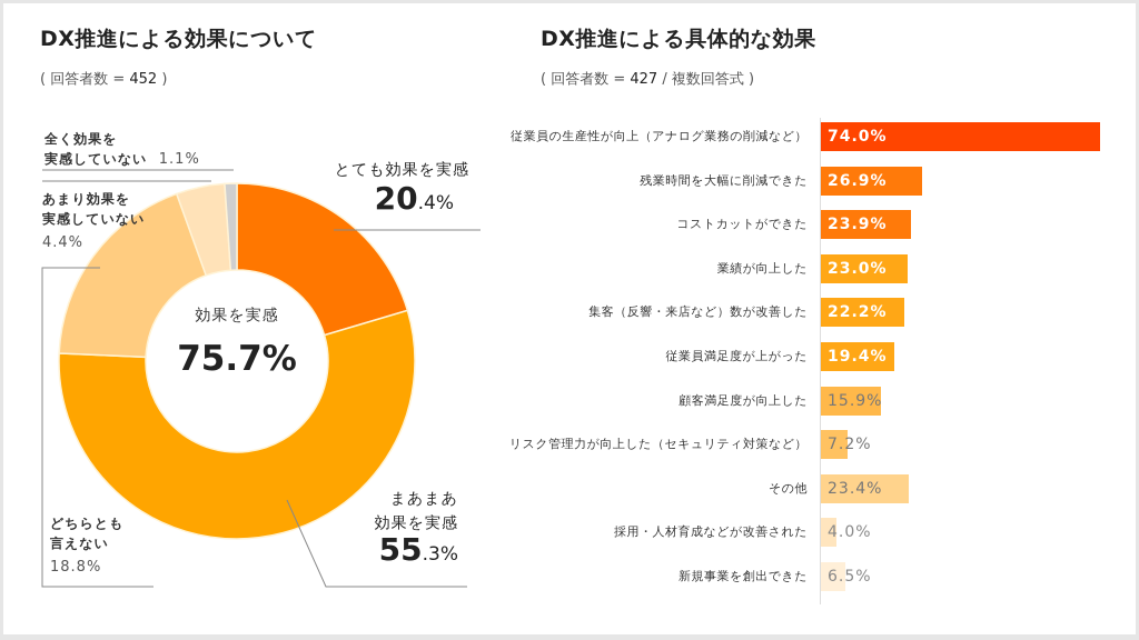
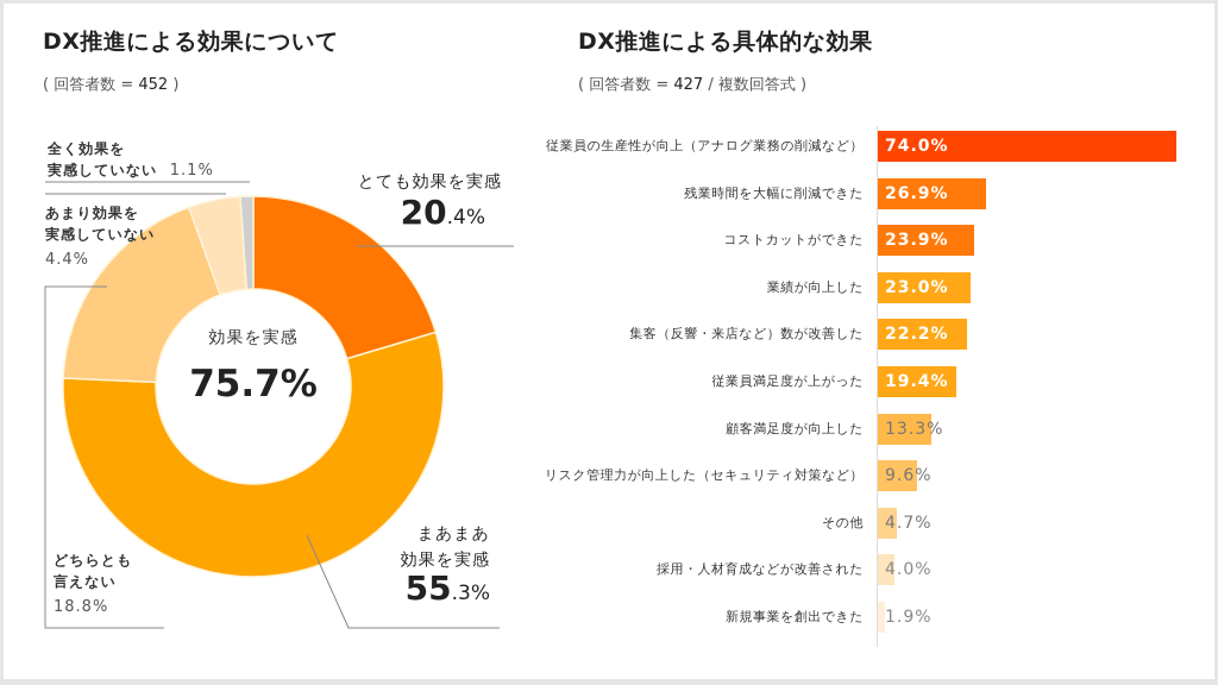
DX推進による具体的な効果/顧客満足度が向上した: 15.9% -> 13.3%
DX推進による具体的な効果/リスク管理力が向上した（セキュリティ対策など）: 7.2% -> 9.6%
DX推進による具体的な効果/その他: 23.4% -> 4.7%
DX推進による具体的な効果/新規事業を創出できた: 6.5% -> 1.9%
